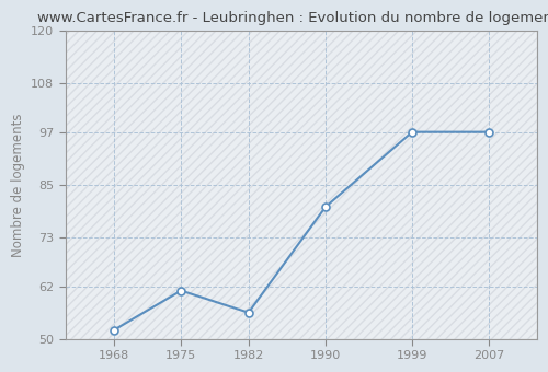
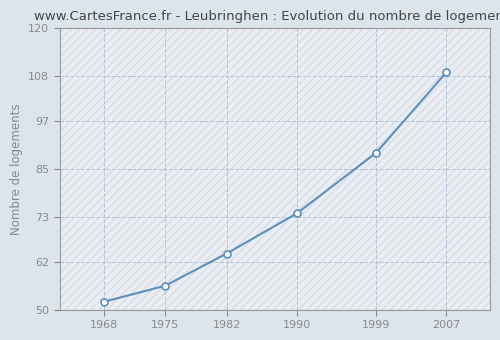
1975: 61 -> 56
1982: 56 -> 64
1990: 80 -> 74
1999: 97 -> 89
2007: 97 -> 109
